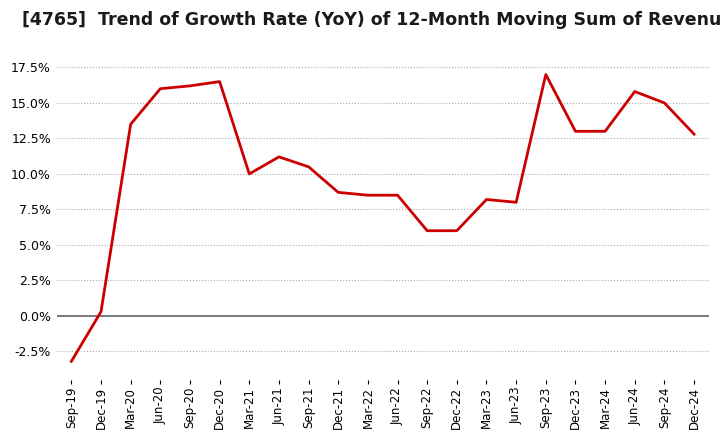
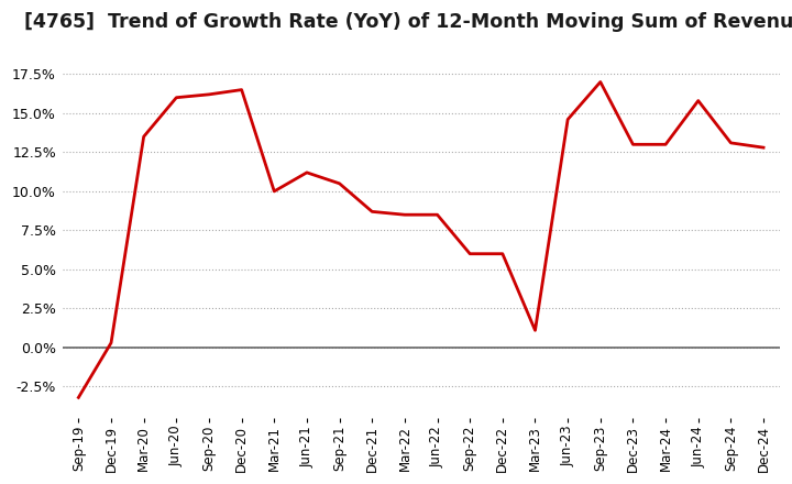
Mar-23: 8.2% -> 1.1%
Jun-23: 8.0% -> 14.6%
Sep-24: 15.0% -> 13.1%
